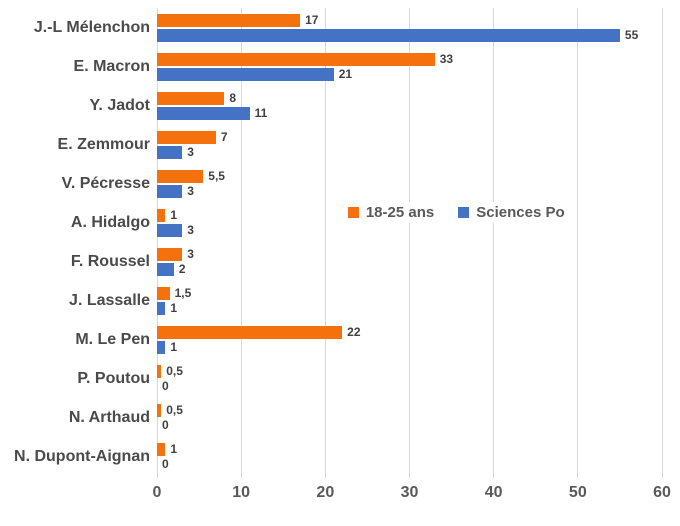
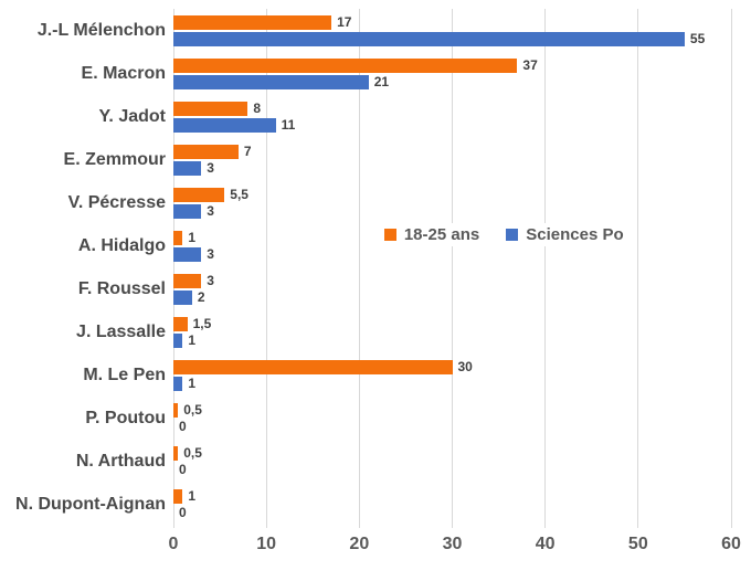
18-25 ans/E. Macron: 33 -> 37
18-25 ans/M. Le Pen: 22 -> 30
